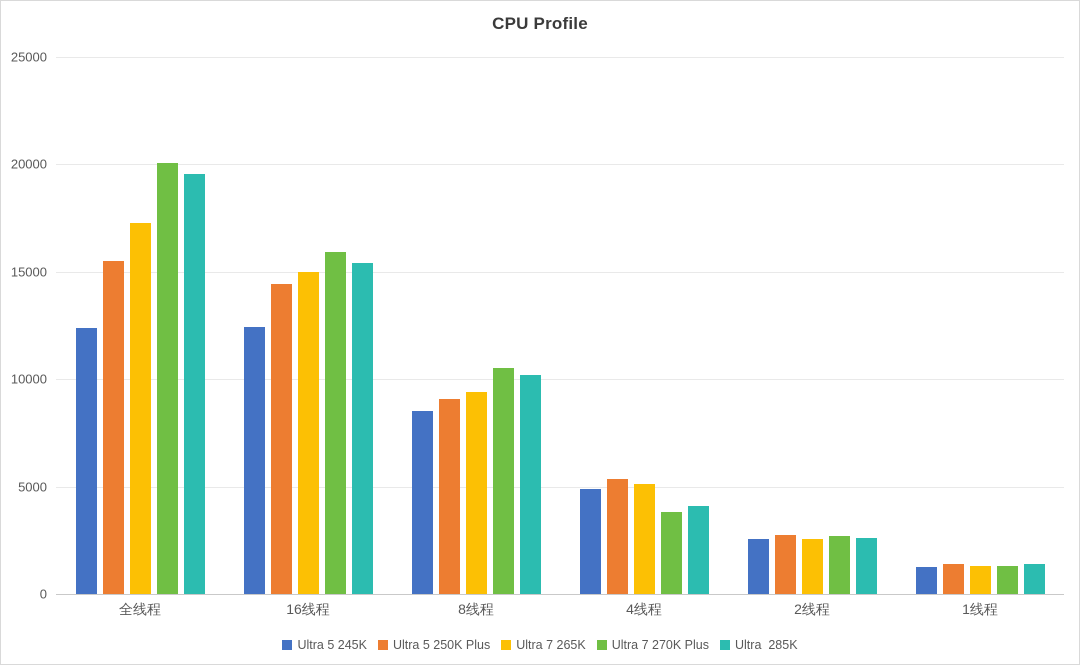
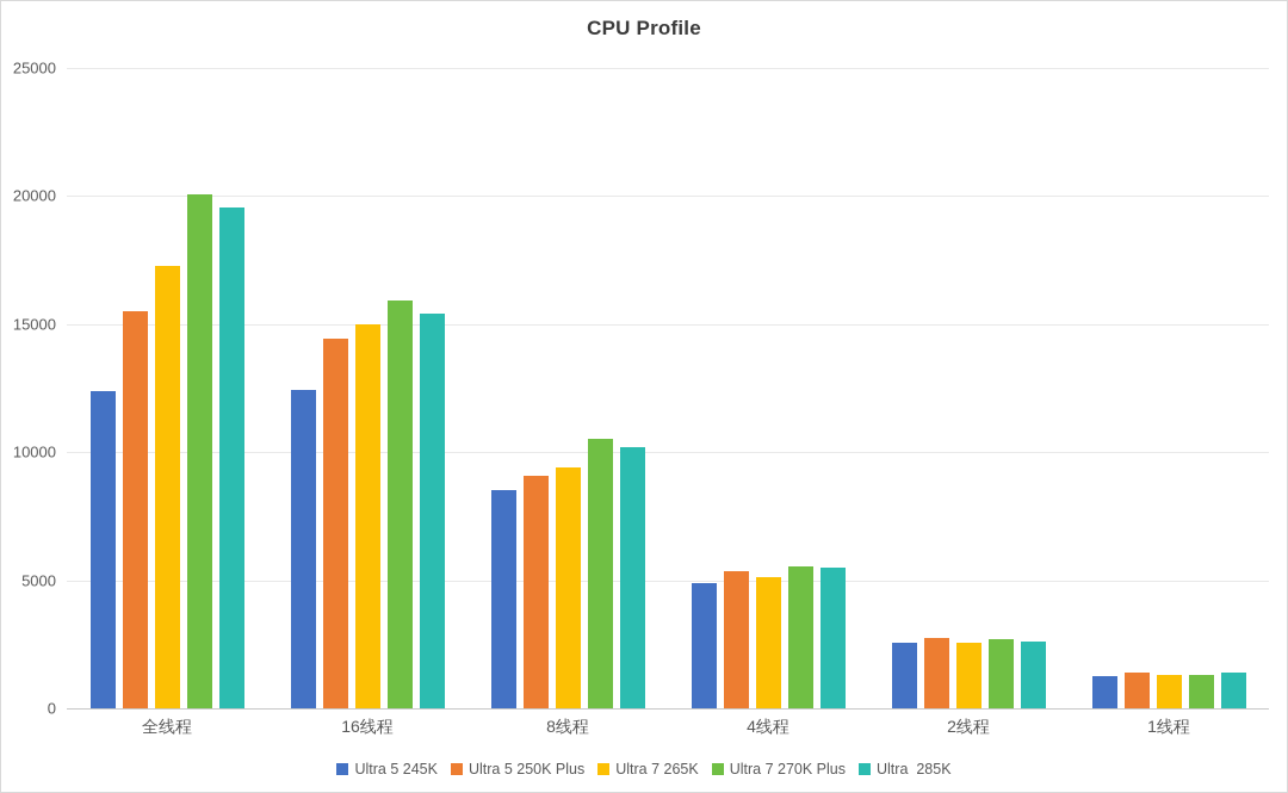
Ultra 7 270K Plus/4线程: 3800 -> 5600
Ultra 285K/4线程: 4100 -> 5500
